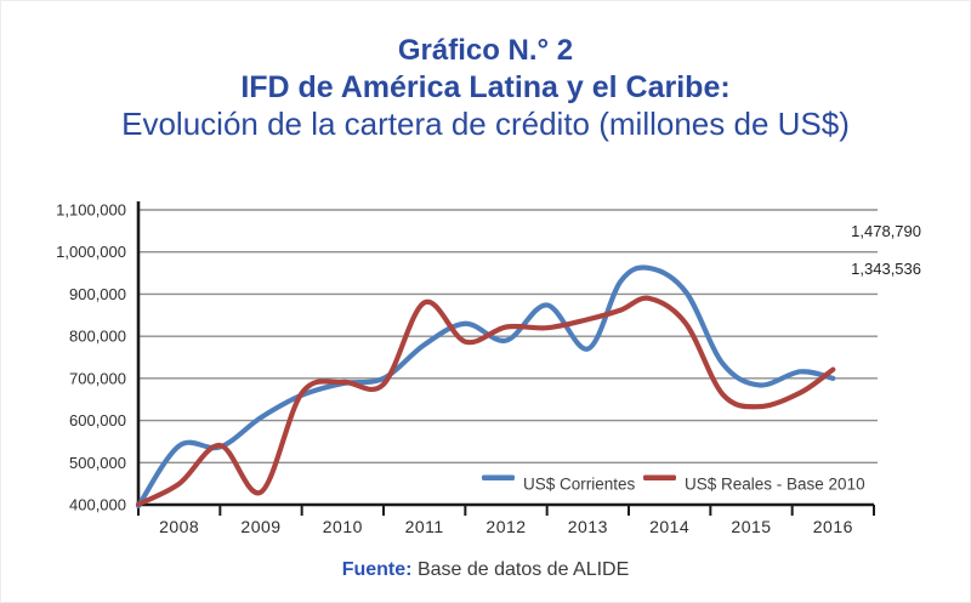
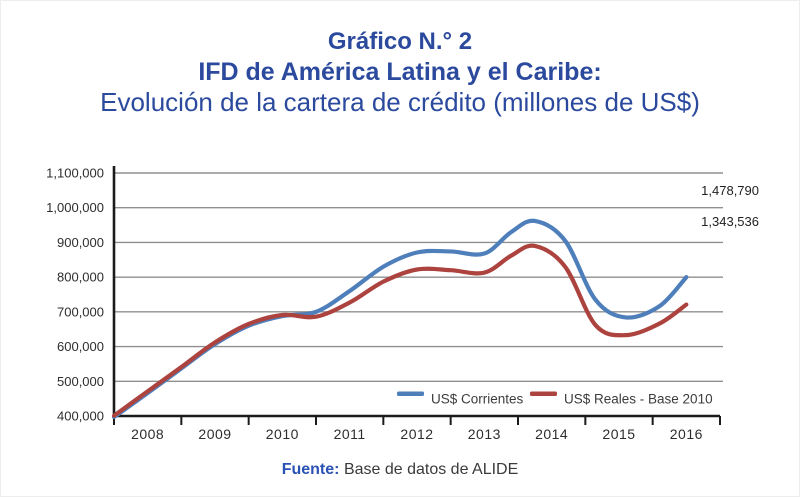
US$ Corrientes/2008: 540000 -> 470000
US$ Reales - Base 2010/2008: 450000 -> 470000
US$ Reales - Base 2010/2009: 430000 -> 610000
US$ Corrientes/2011: 780000 -> 760000
US$ Reales - Base 2010/2011: 880000 -> 730000
US$ Corrientes/2012: 790000 -> 870000
US$ Corrientes/2013: 770000 -> 870000
US$ Reales - Base 2010/2013: 840000 -> 810000
US$ Corrientes/2016: 700000 -> 800000
